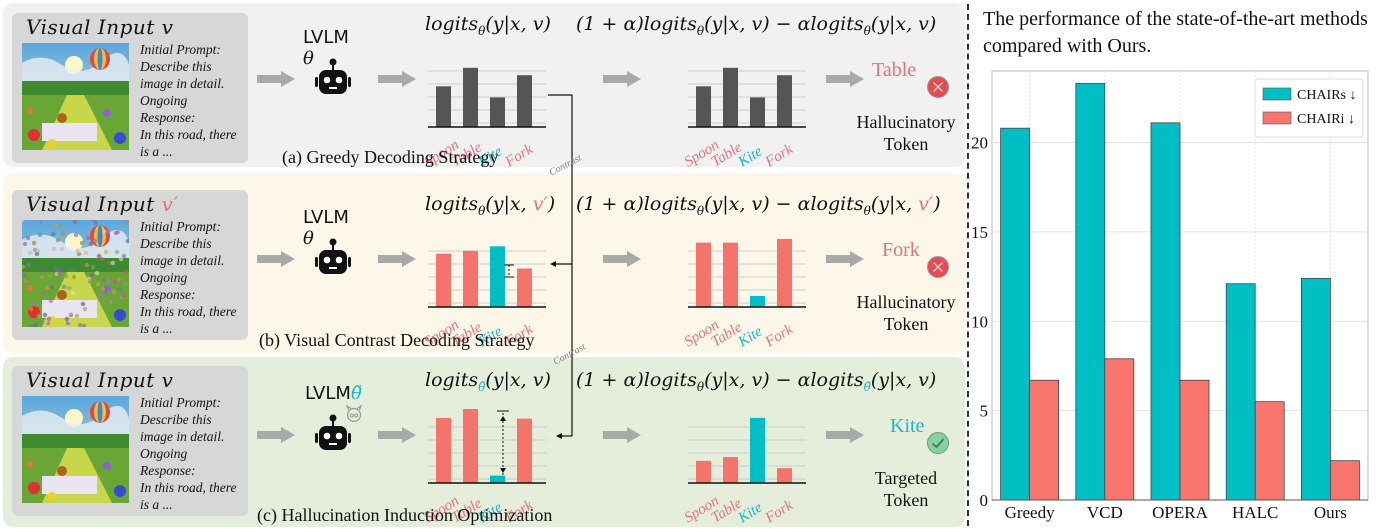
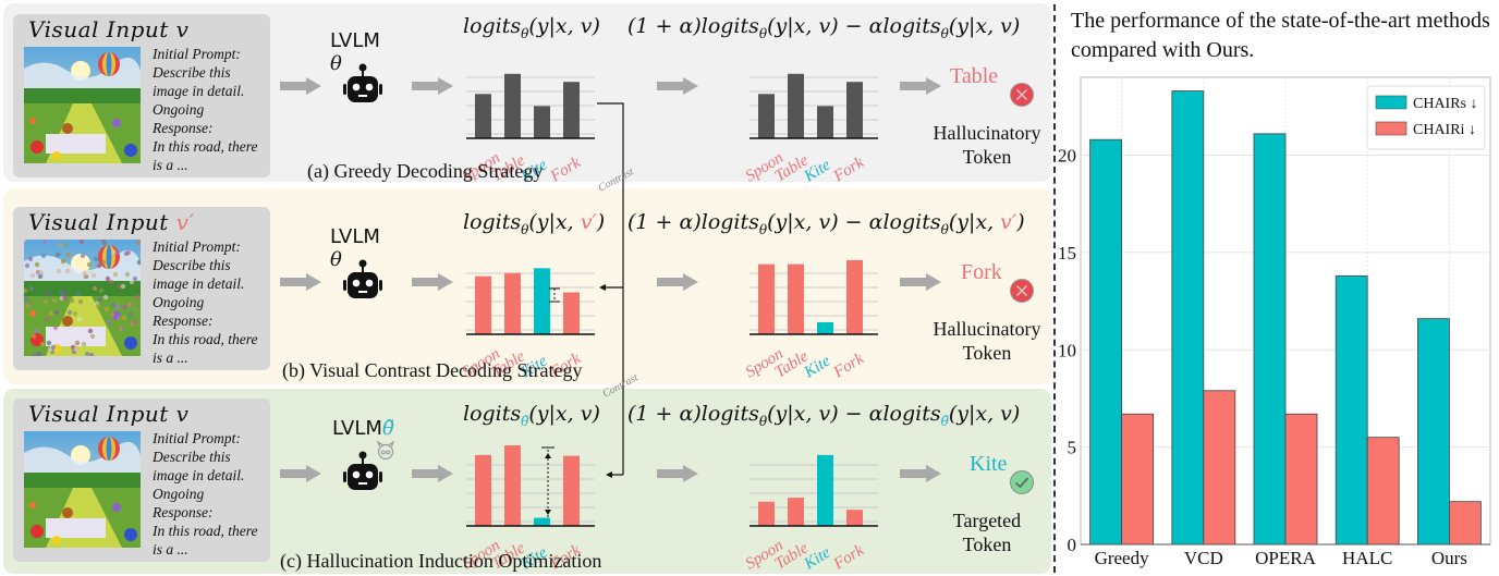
CHAIRs ↓/HALC: 12.1 -> 13.8
CHAIRs ↓/Ours: 12.4 -> 11.6
